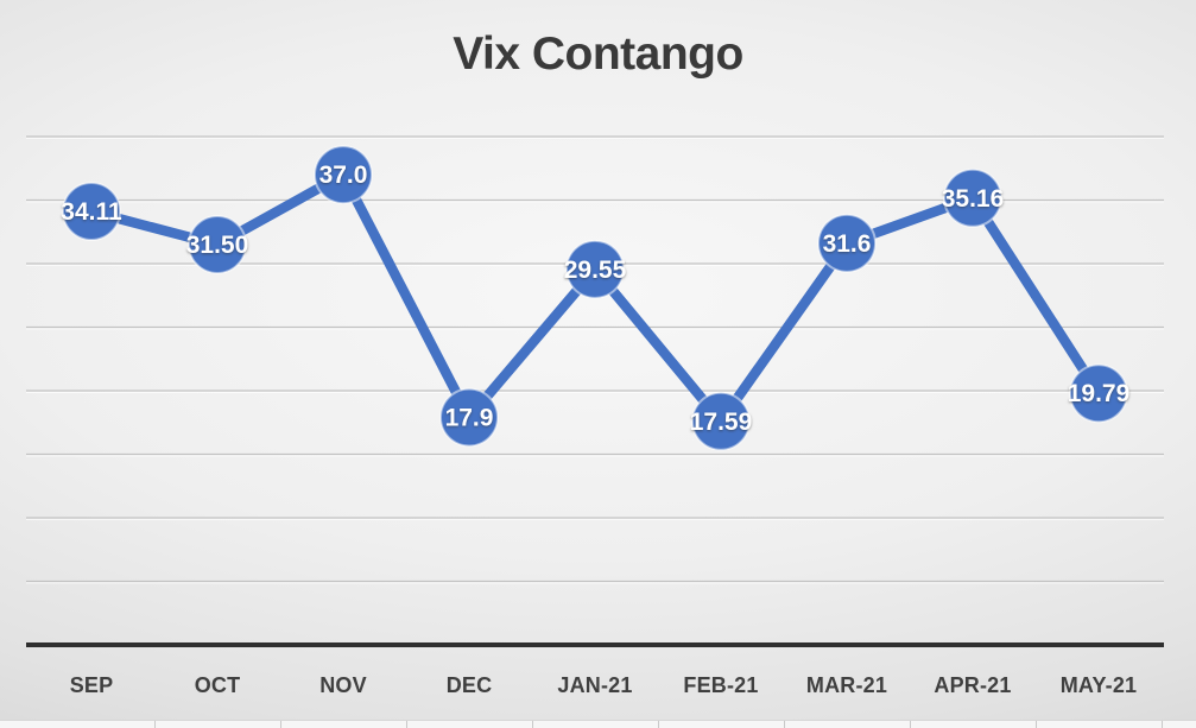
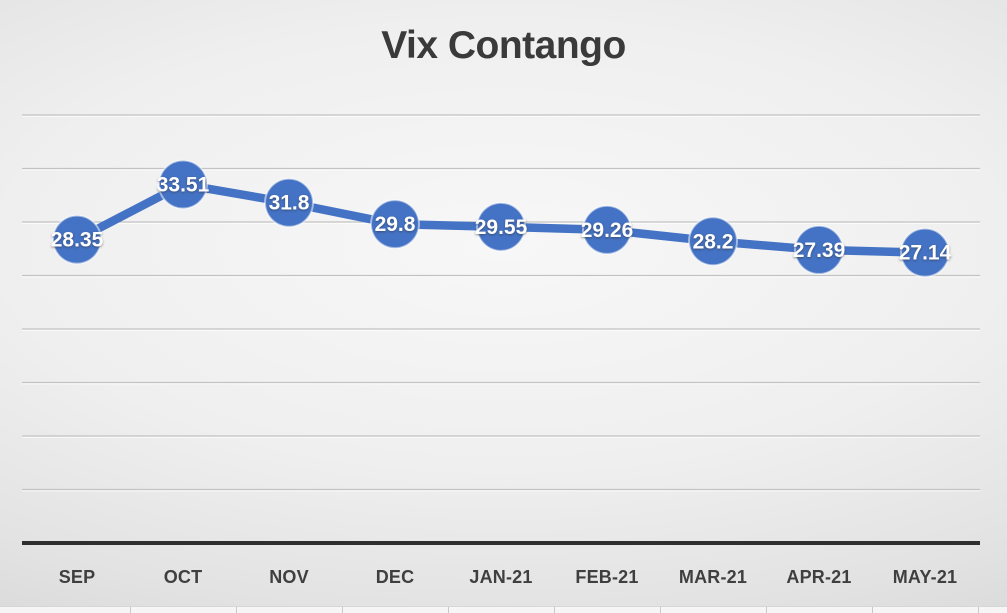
SEP: 34.11 -> 28.35
OCT: 31.50 -> 33.51
NOV: 37.0 -> 31.8
DEC: 17.9 -> 29.8
FEB-21: 17.59 -> 29.26
MAR-21: 31.6 -> 28.2
APR-21: 35.16 -> 27.39
MAY-21: 19.79 -> 27.14
